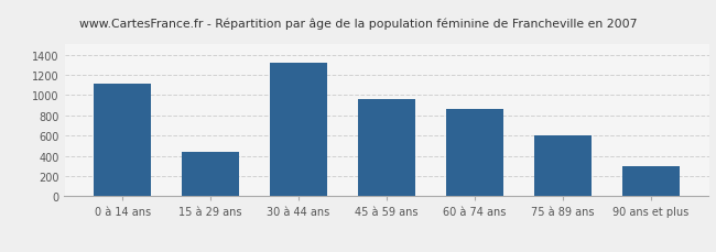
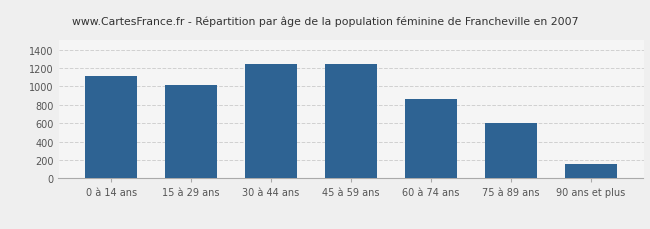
15 à 29 ans: 440 -> 1010
30 à 44 ans: 1320 -> 1240
45 à 59 ans: 960 -> 1250
90 ans et plus: 300 -> 160
